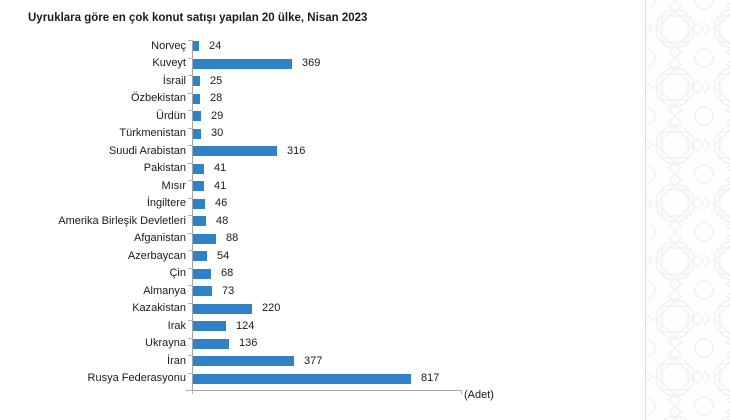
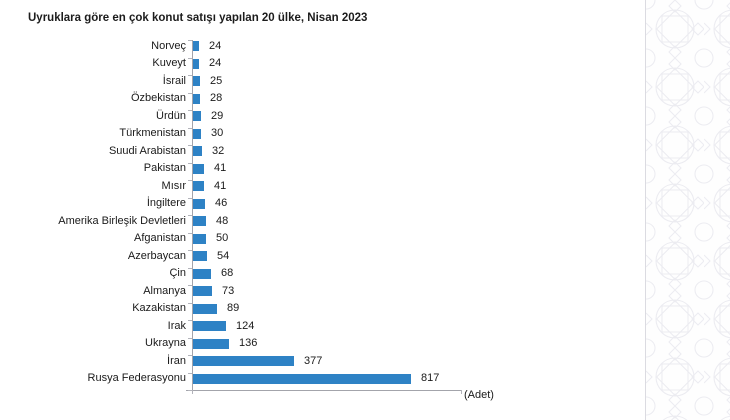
Kuveyt: 369 -> 24
Suudi Arabistan: 316 -> 32
Afganistan: 88 -> 50
Kazakistan: 220 -> 89
